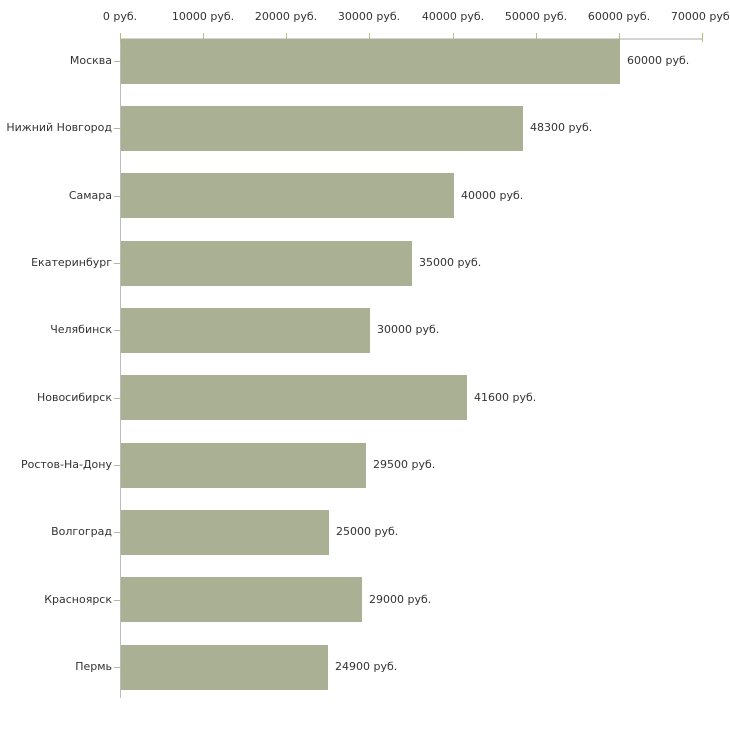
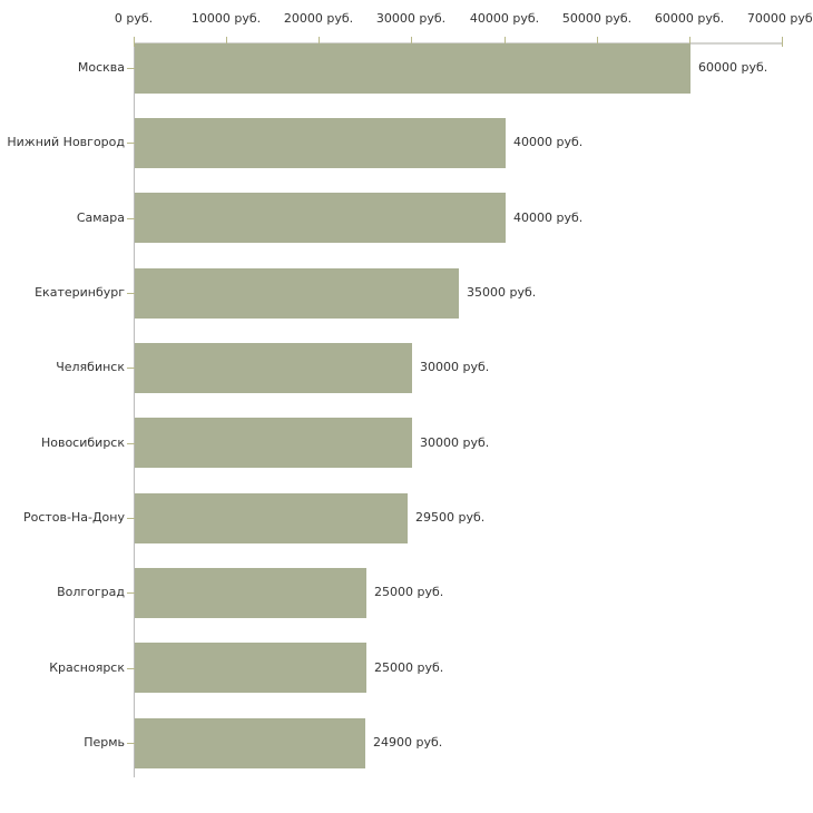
Нижний Новгород: 48300 -> 40000
Новосибирск: 41600 -> 30000
Красноярск: 29000 -> 25000
